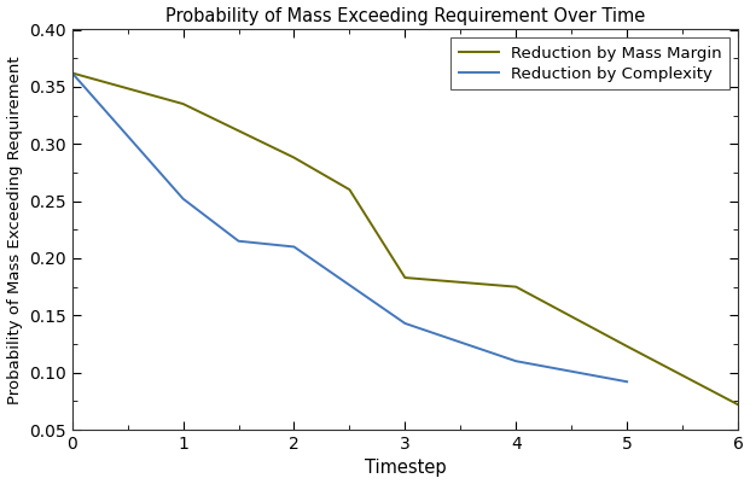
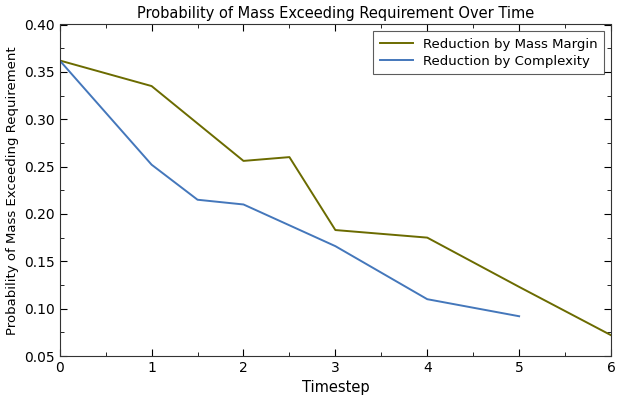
Reduction by Mass Margin/2: 0.288 -> 0.256
Reduction by Complexity/3: 0.143 -> 0.166
